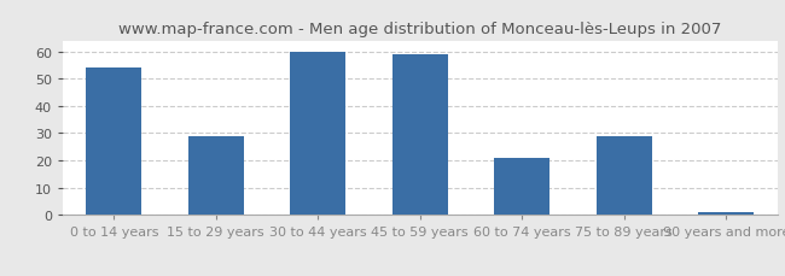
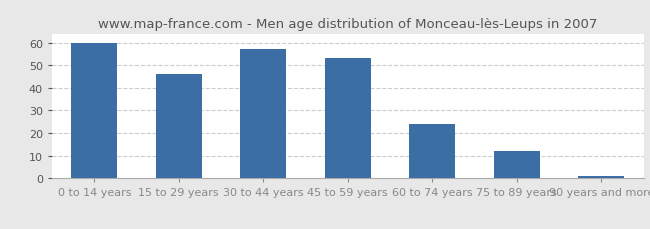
0 to 14 years: 54 -> 60
15 to 29 years: 29 -> 46
30 to 44 years: 60 -> 57
45 to 59 years: 59 -> 53
60 to 74 years: 21 -> 24
75 to 89 years: 29 -> 12
